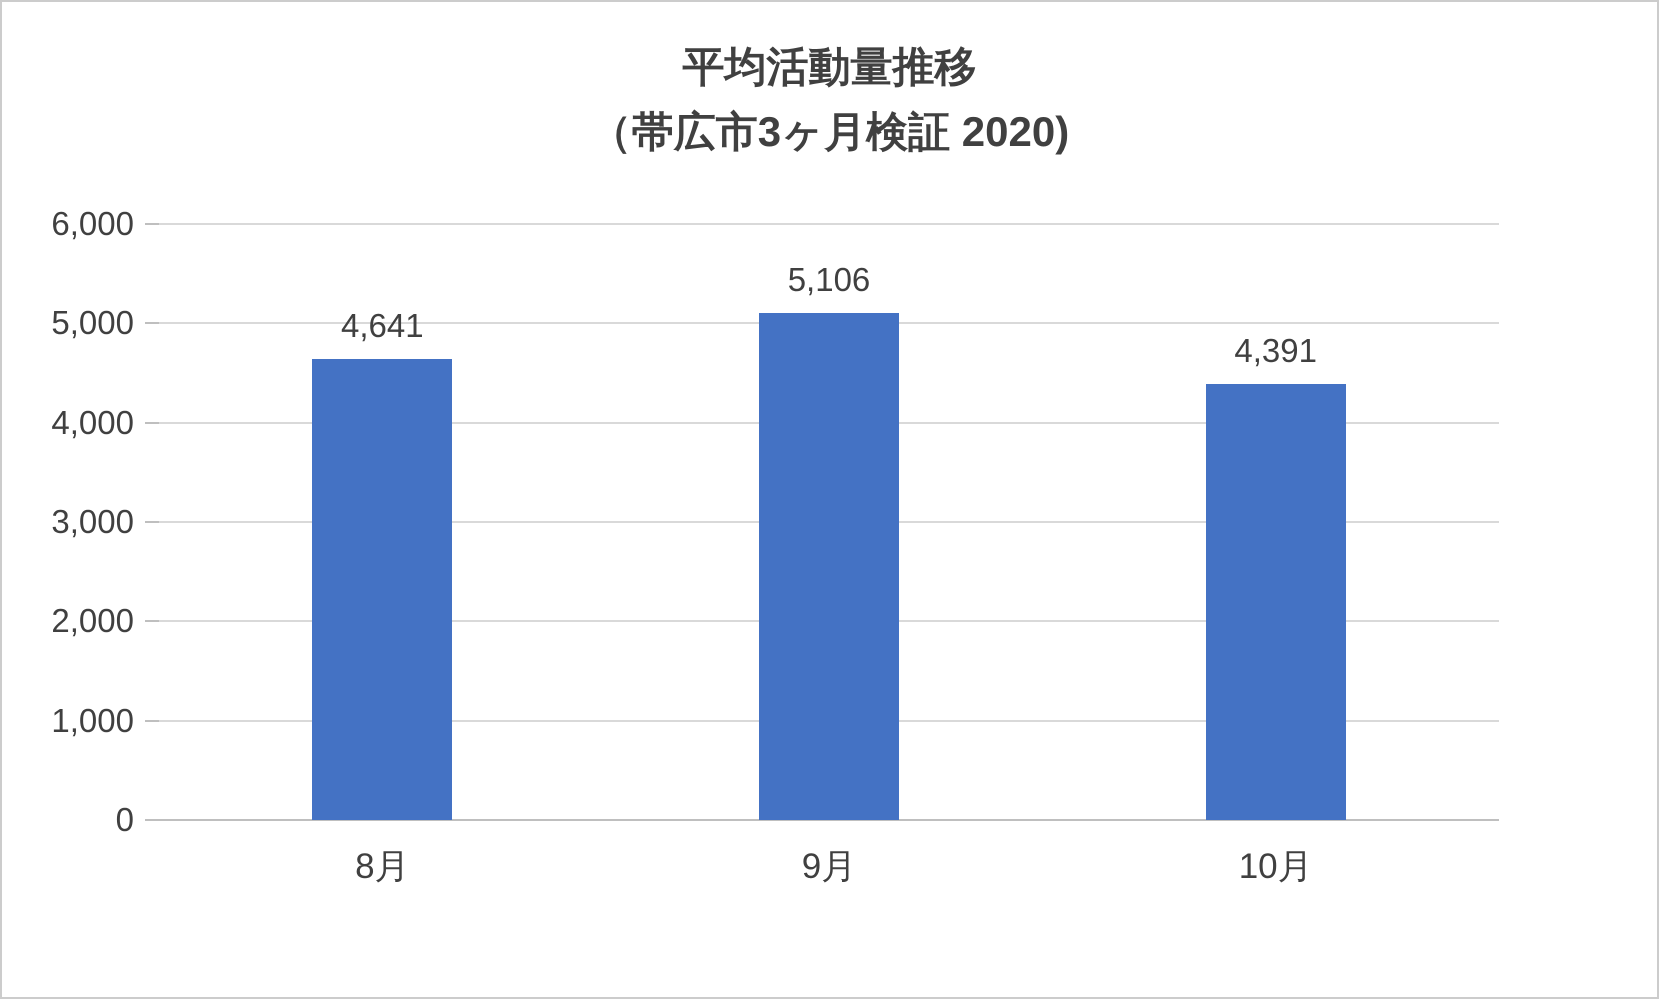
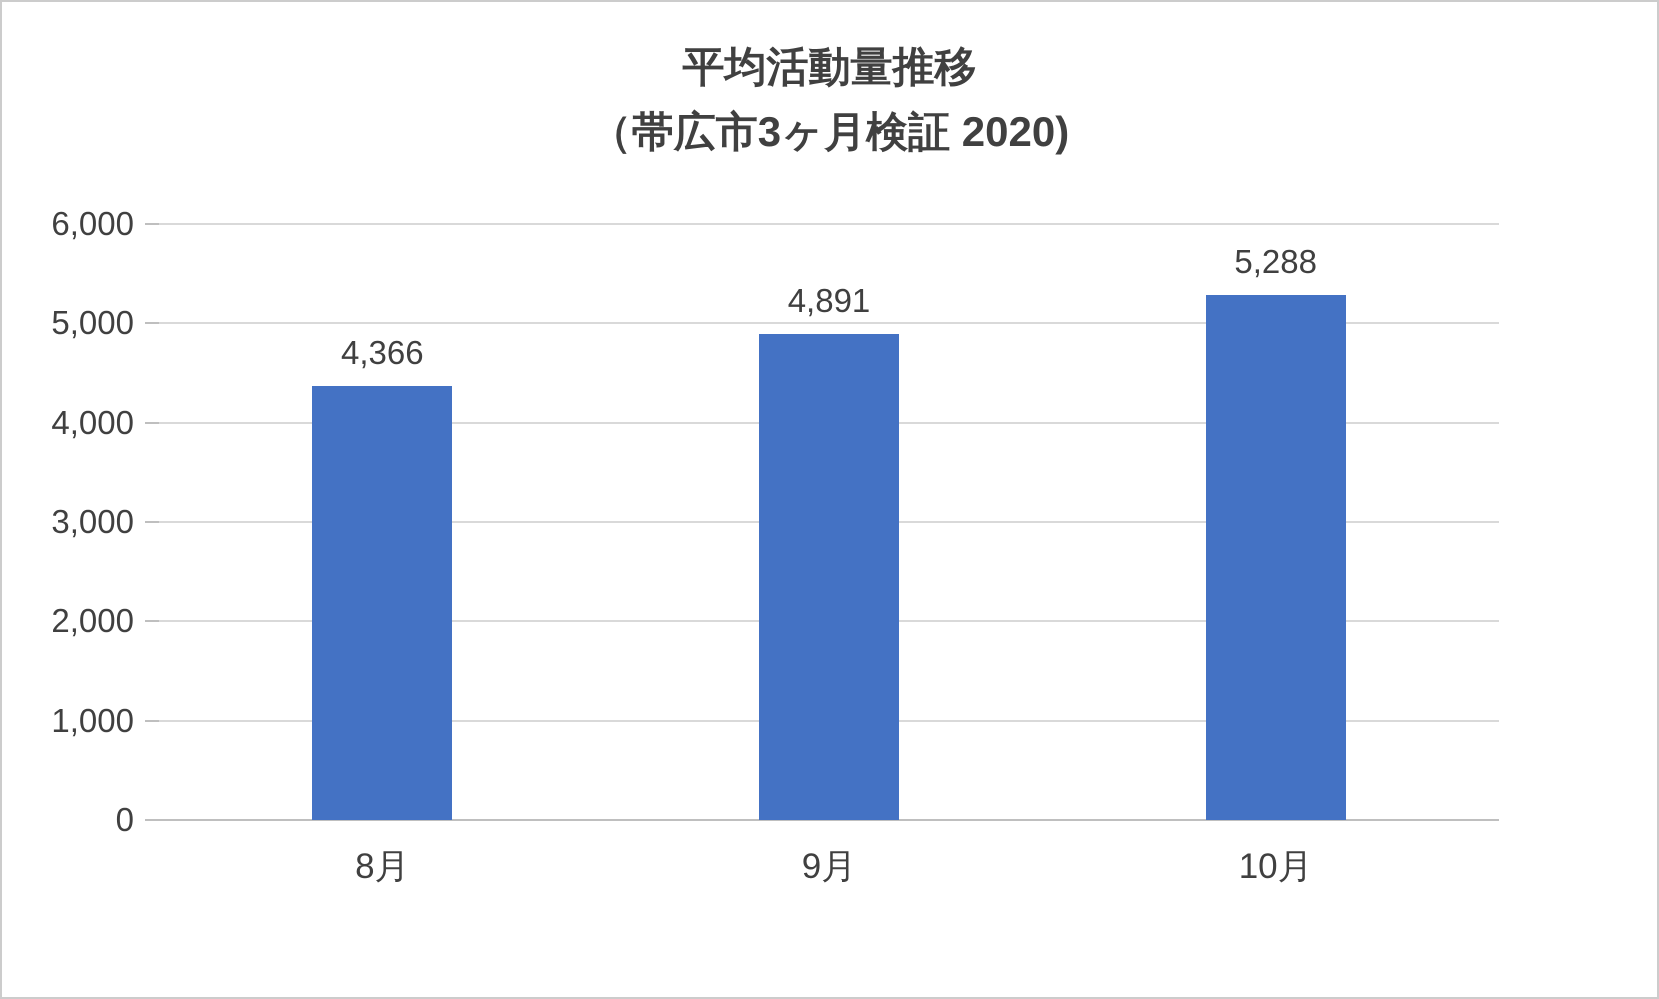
8月: 4,641 -> 4,366
9月: 5,106 -> 4,891
10月: 4,391 -> 5,288
